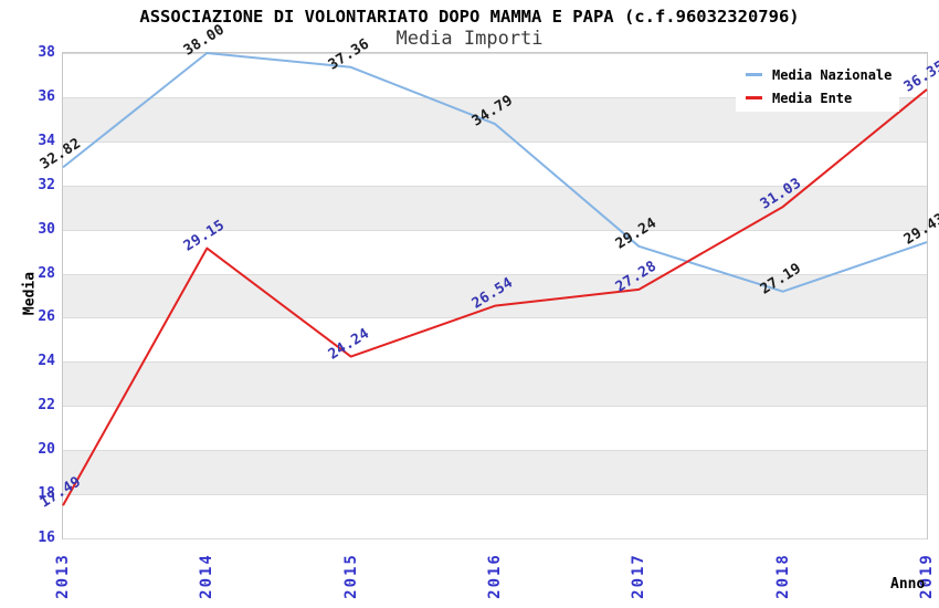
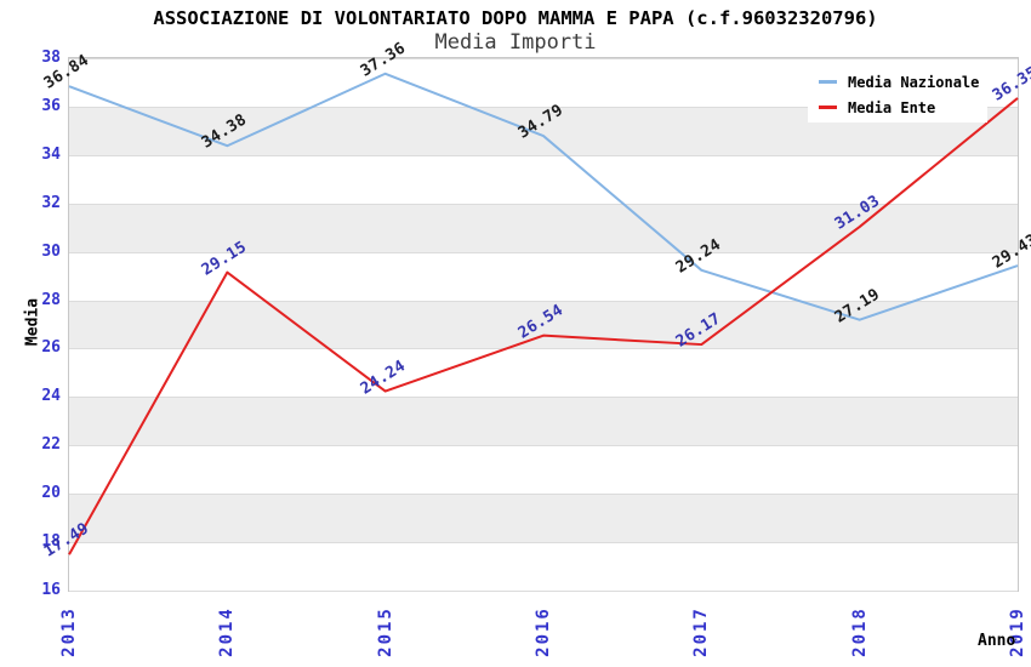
Media Nazionale/2013: 32.82 -> 36.84
Media Nazionale/2014: 38.00 -> 34.38
Media Ente/2017: 27.28 -> 26.17
